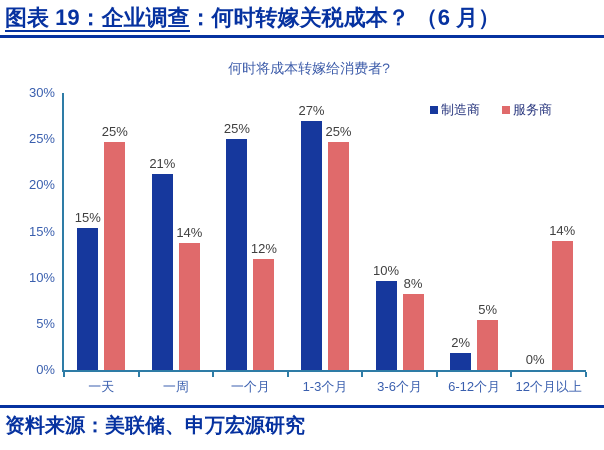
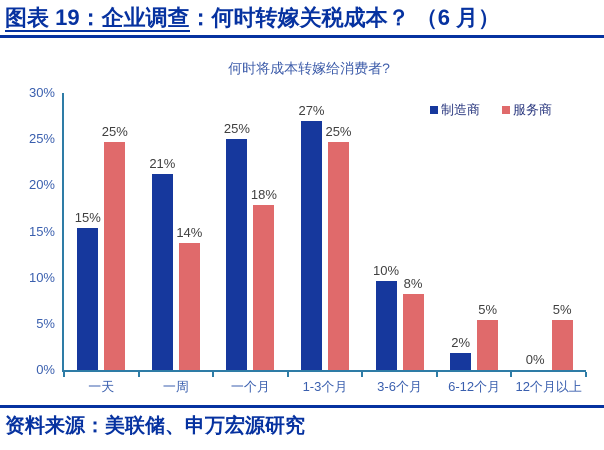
服务商/一个月: 12% -> 18%
服务商/12个月以上: 14% -> 5%
